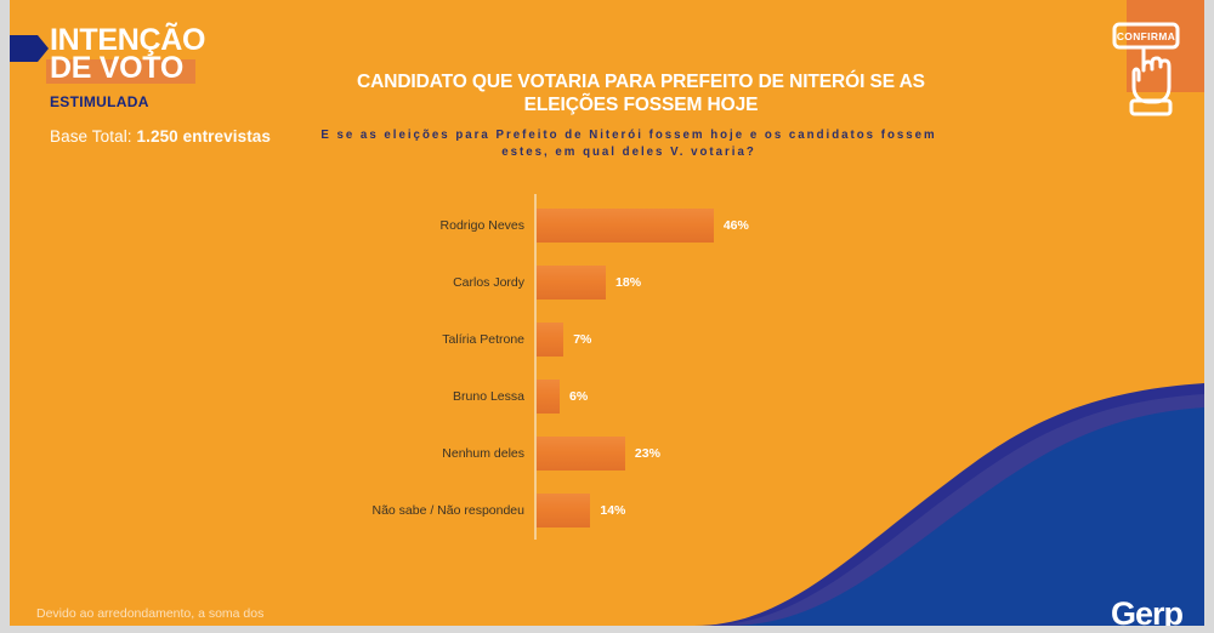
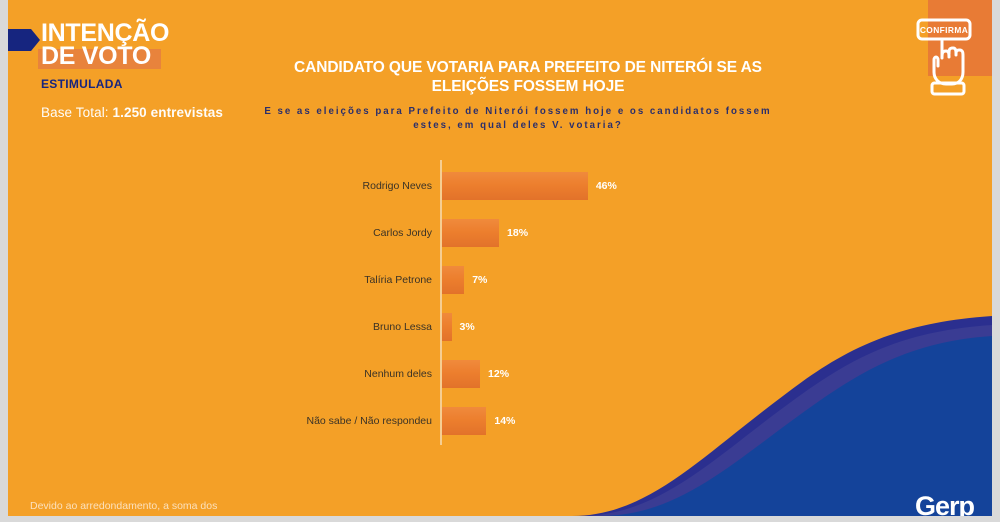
Bruno Lessa: 6% -> 3%
Nenhum deles: 23% -> 12%
